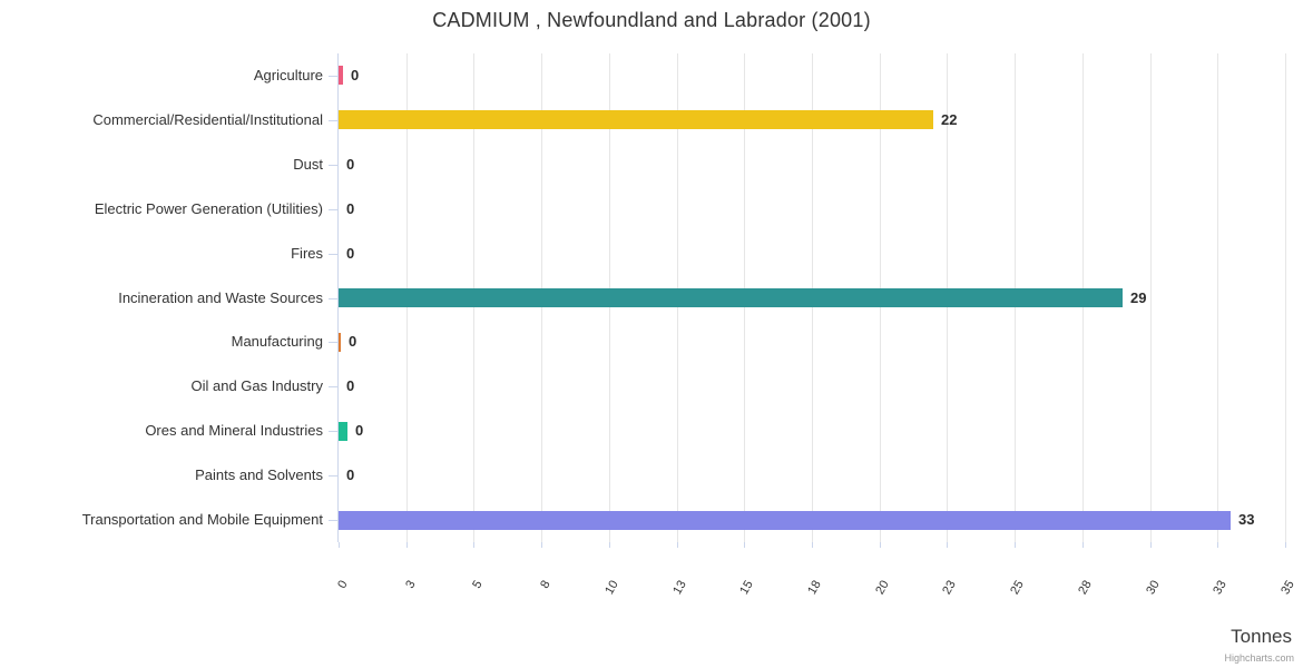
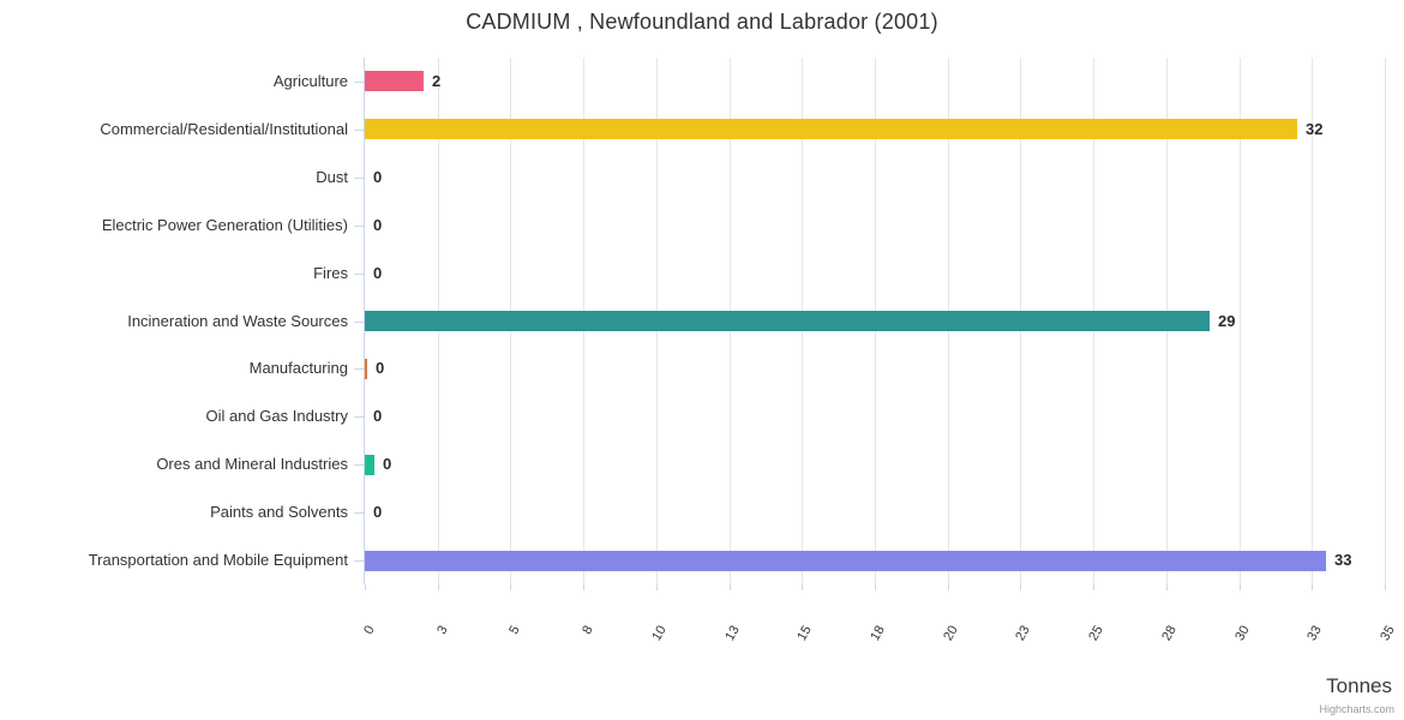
Agriculture: 0 -> 2
Commercial/Residential/Institutional: 22 -> 32
